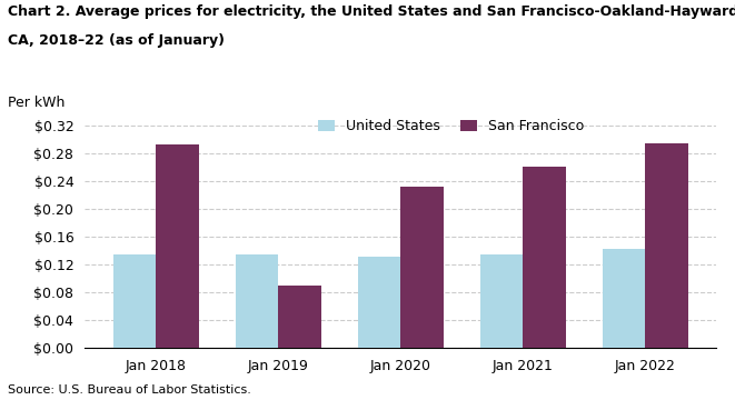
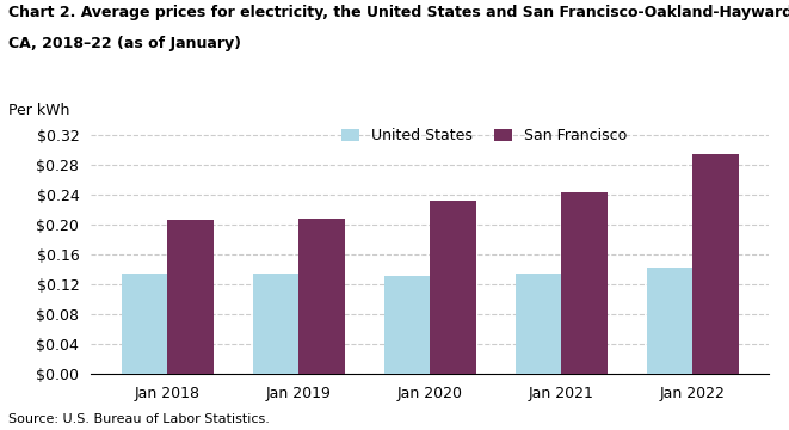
San Francisco/Jan 2018: $0.294 -> $0.207
San Francisco/Jan 2019: $0.090 -> $0.208
San Francisco/Jan 2021: $0.262 -> $0.243
